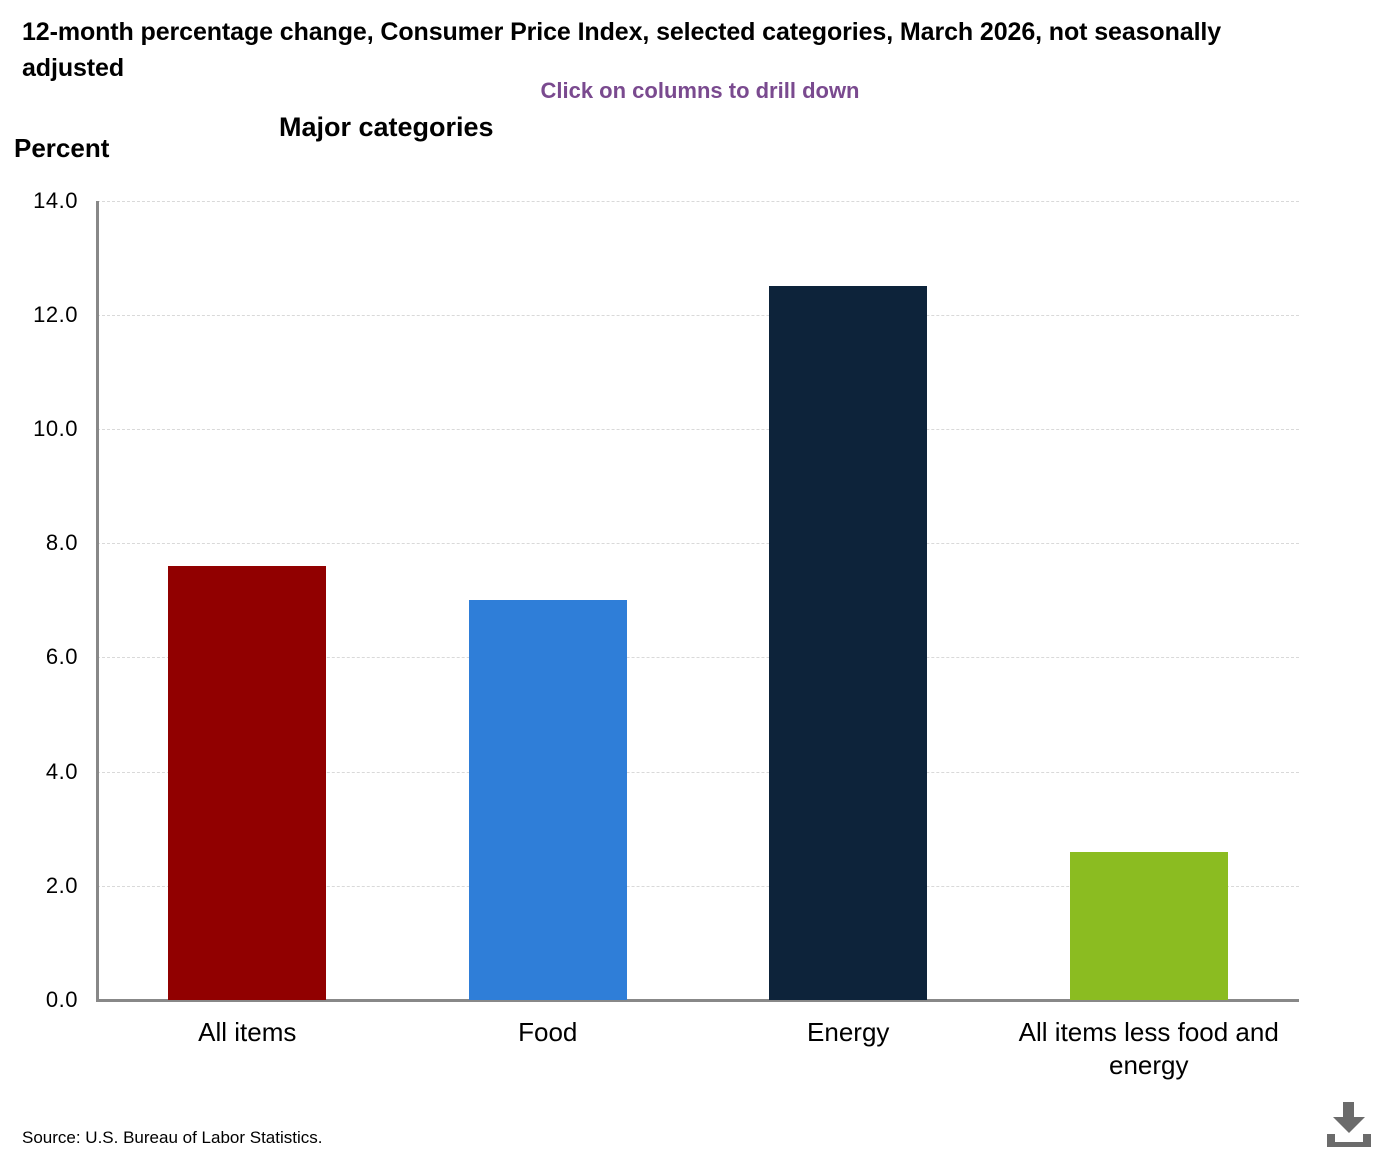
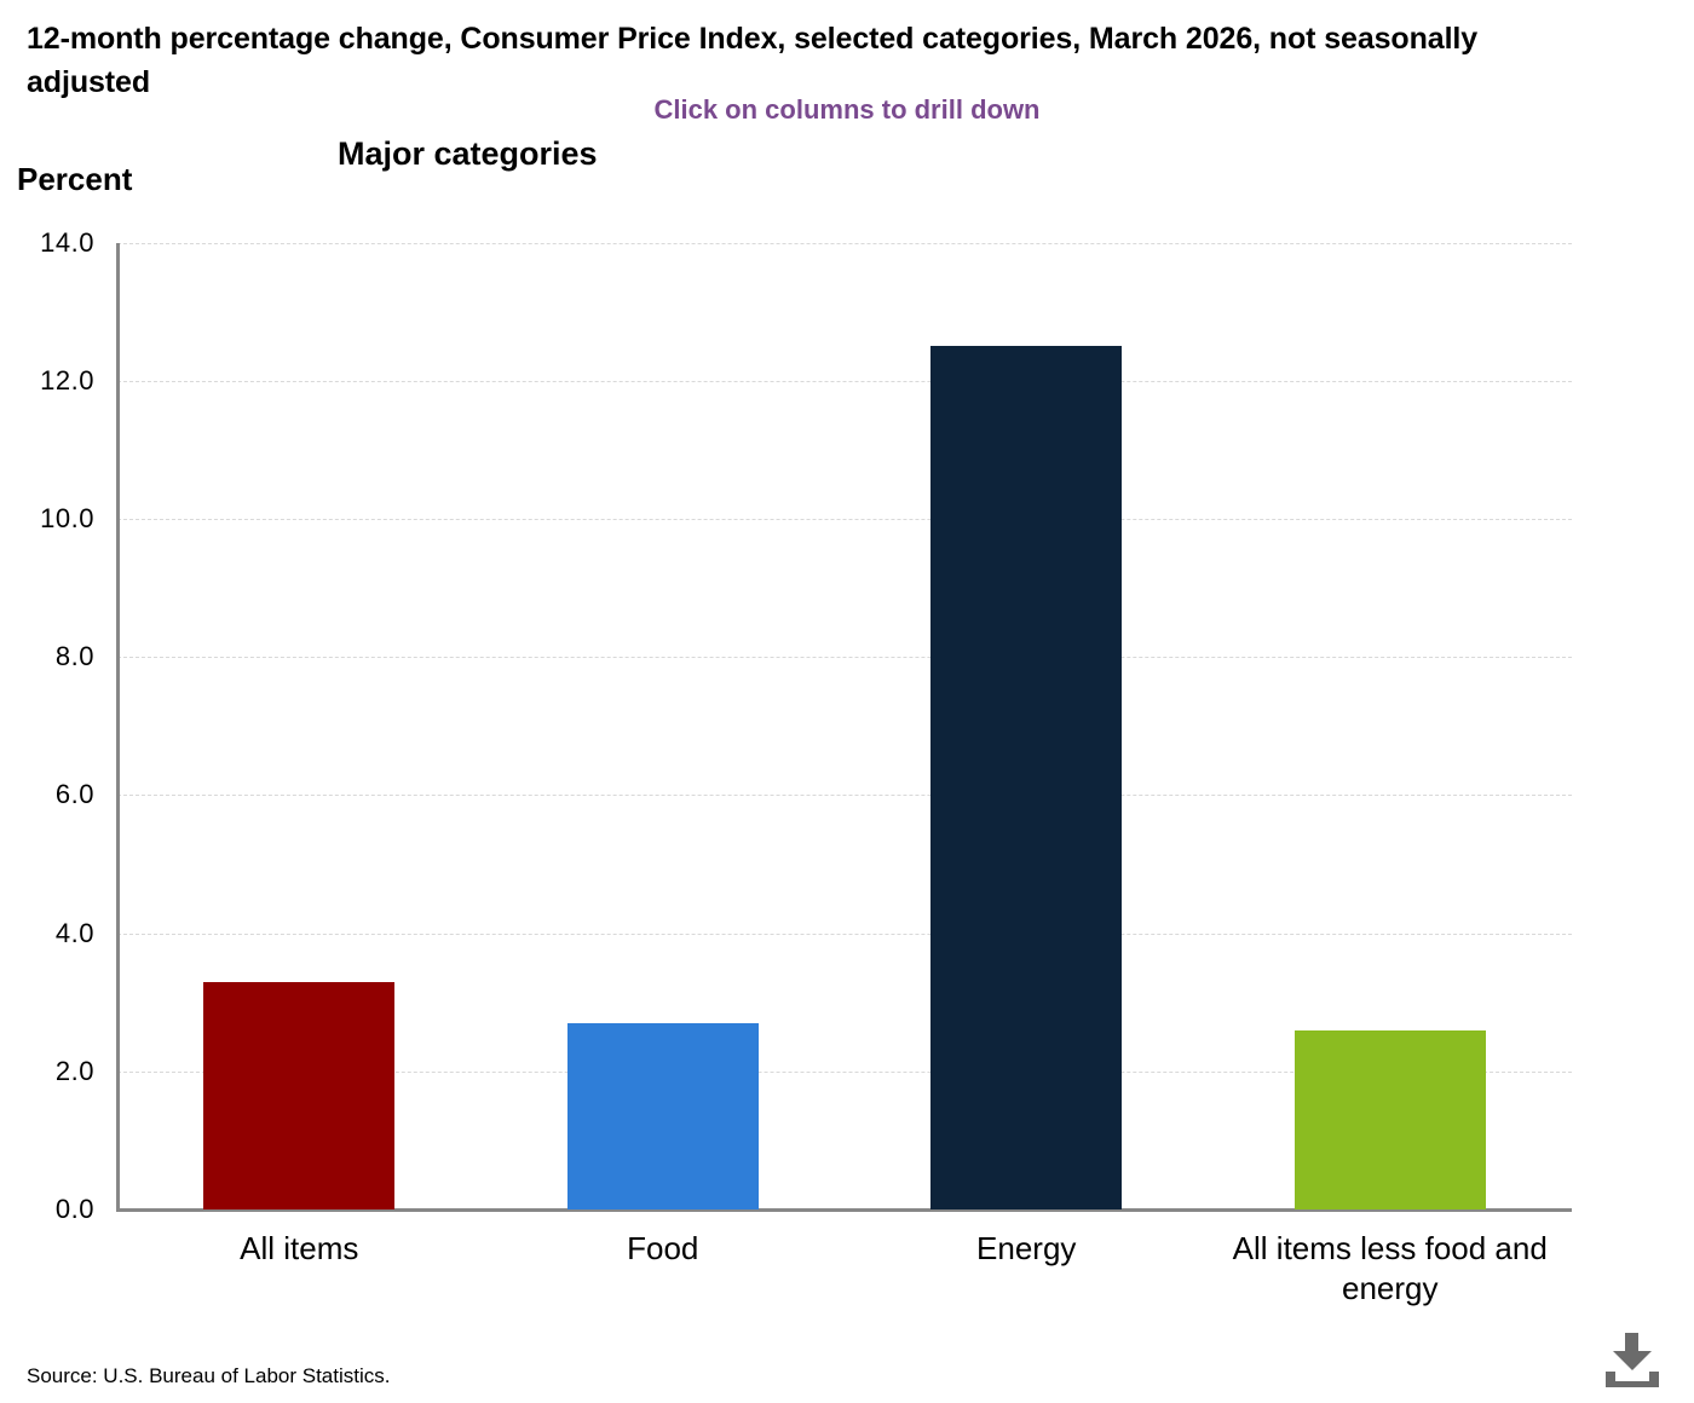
All items: 7.6 -> 3.3
Food: 7.0 -> 2.7
